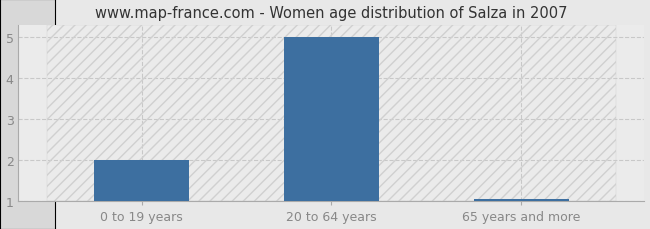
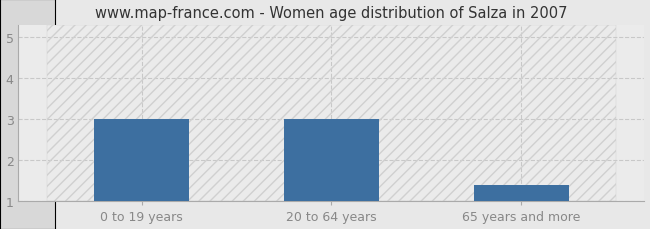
0 to 19 years: 2.00 -> 3.00
20 to 64 years: 5.00 -> 3.00
65 years and more: 1.05 -> 1.40
